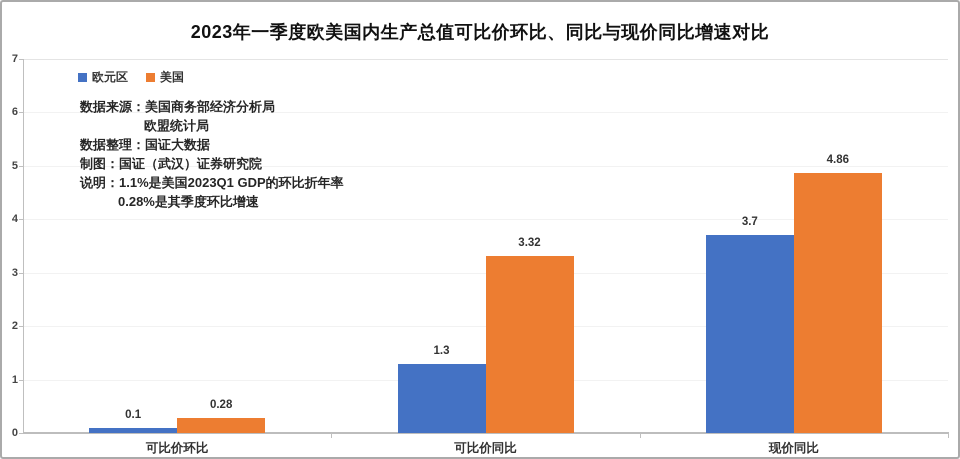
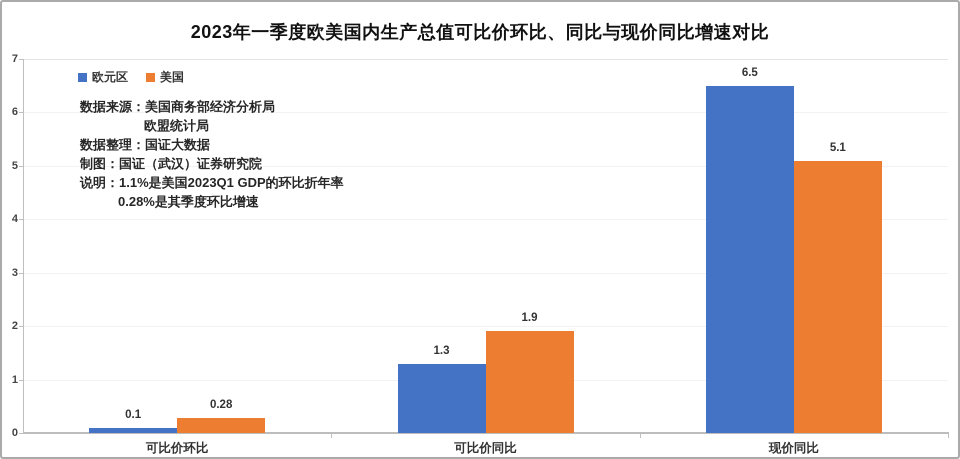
美国/可比价同比: 3.32 -> 1.9
欧元区/现价同比: 3.7 -> 6.5
美国/现价同比: 4.86 -> 5.1
